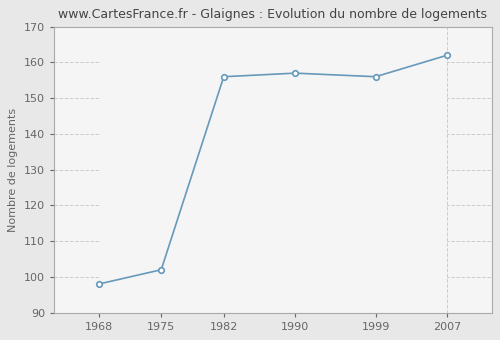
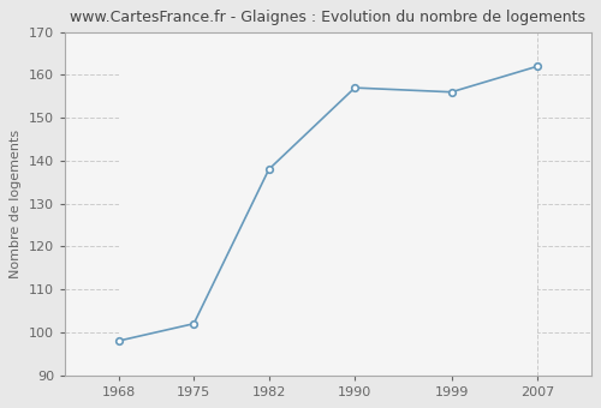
1982: 156 -> 138
